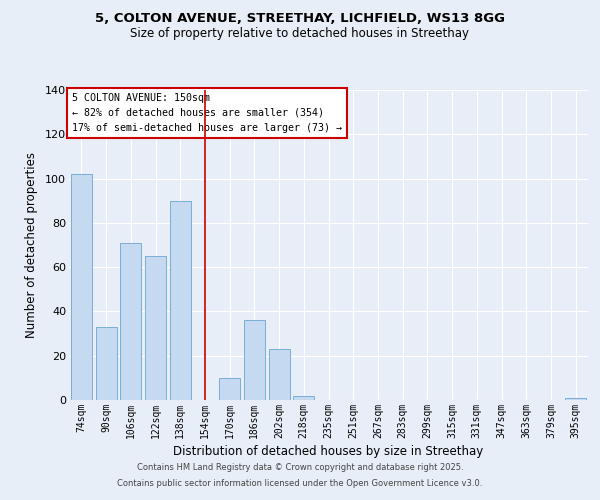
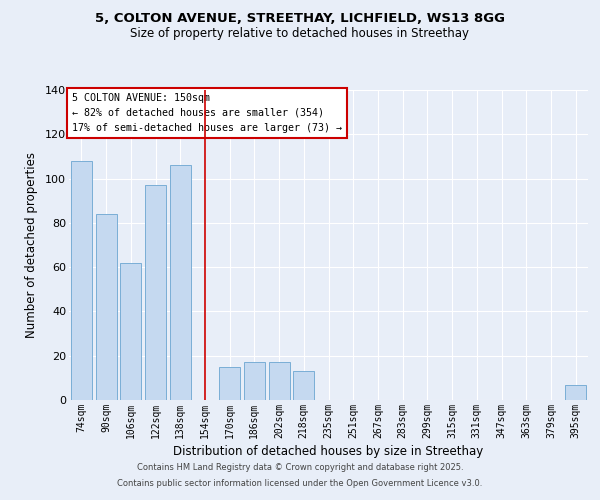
74sqm: 102 -> 108
90sqm: 33 -> 84
106sqm: 71 -> 62
122sqm: 65 -> 97
138sqm: 90 -> 106
170sqm: 10 -> 15
186sqm: 36 -> 17
202sqm: 23 -> 17
218sqm: 2 -> 13
395sqm: 1 -> 7
